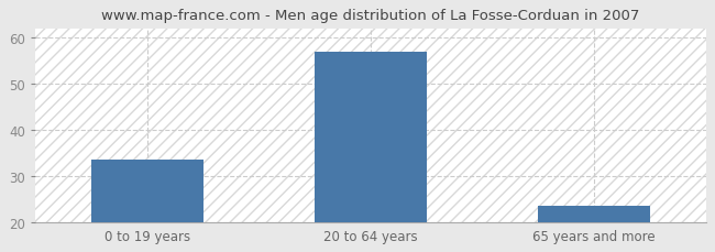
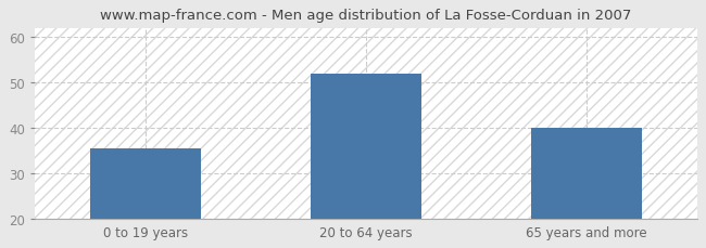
0 to 19 years: 33.5 -> 35.5
20 to 64 years: 57.0 -> 52.0
65 years and more: 23.5 -> 40.0
